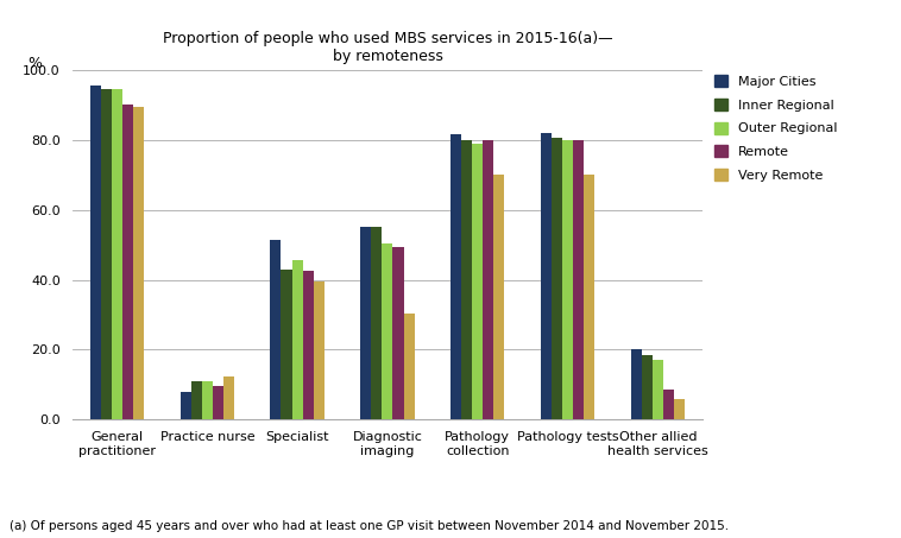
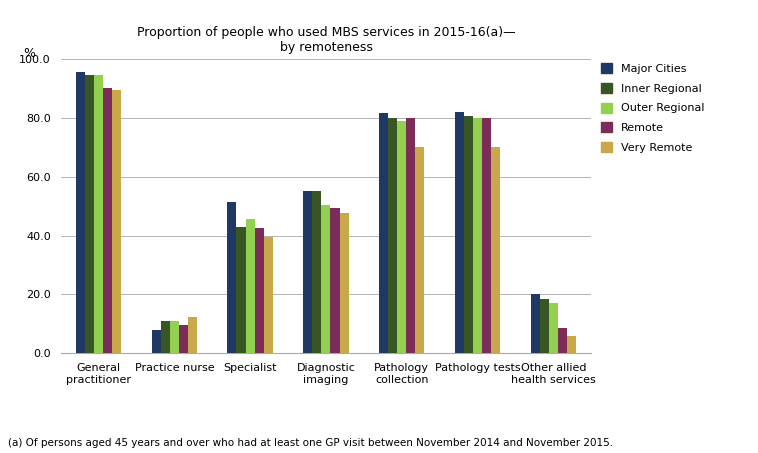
Very Remote/Diagnostic imaging: 30.5 -> 47.5
